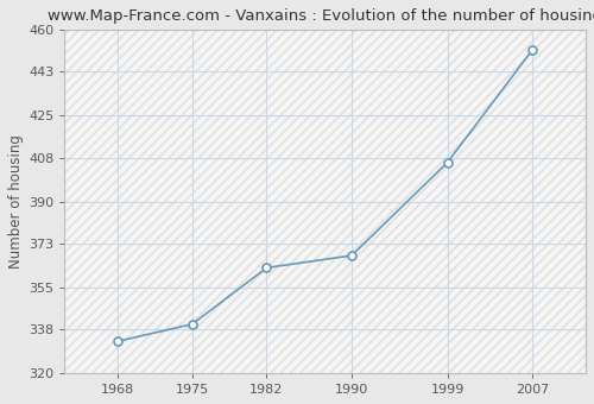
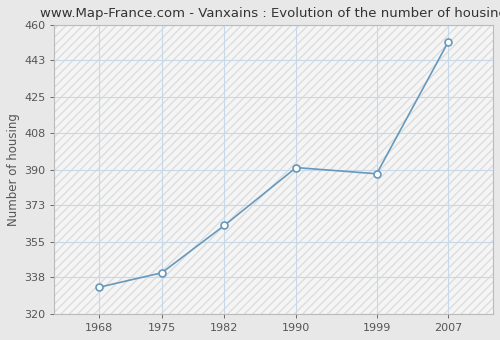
1990: 368 -> 391
1999: 406 -> 388
